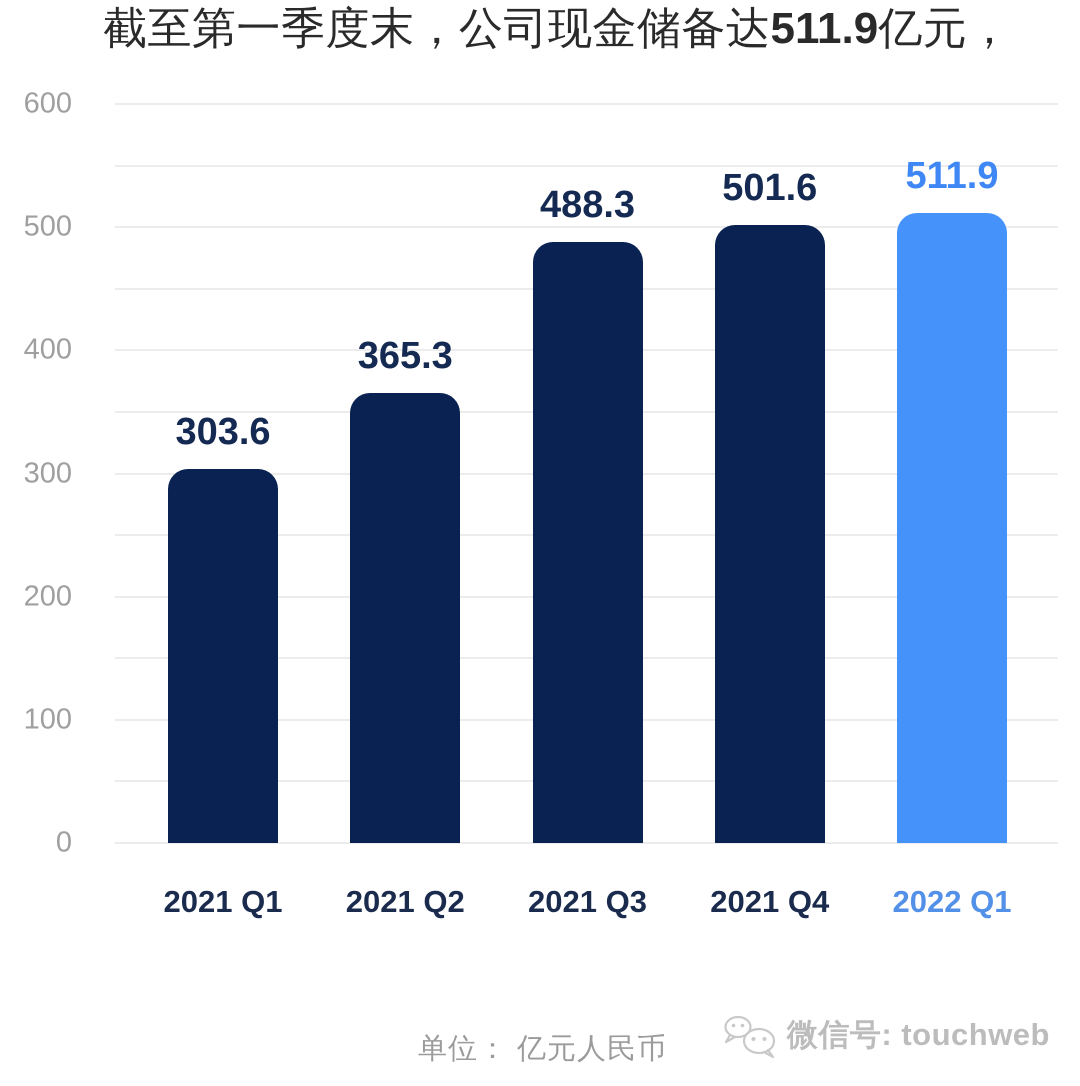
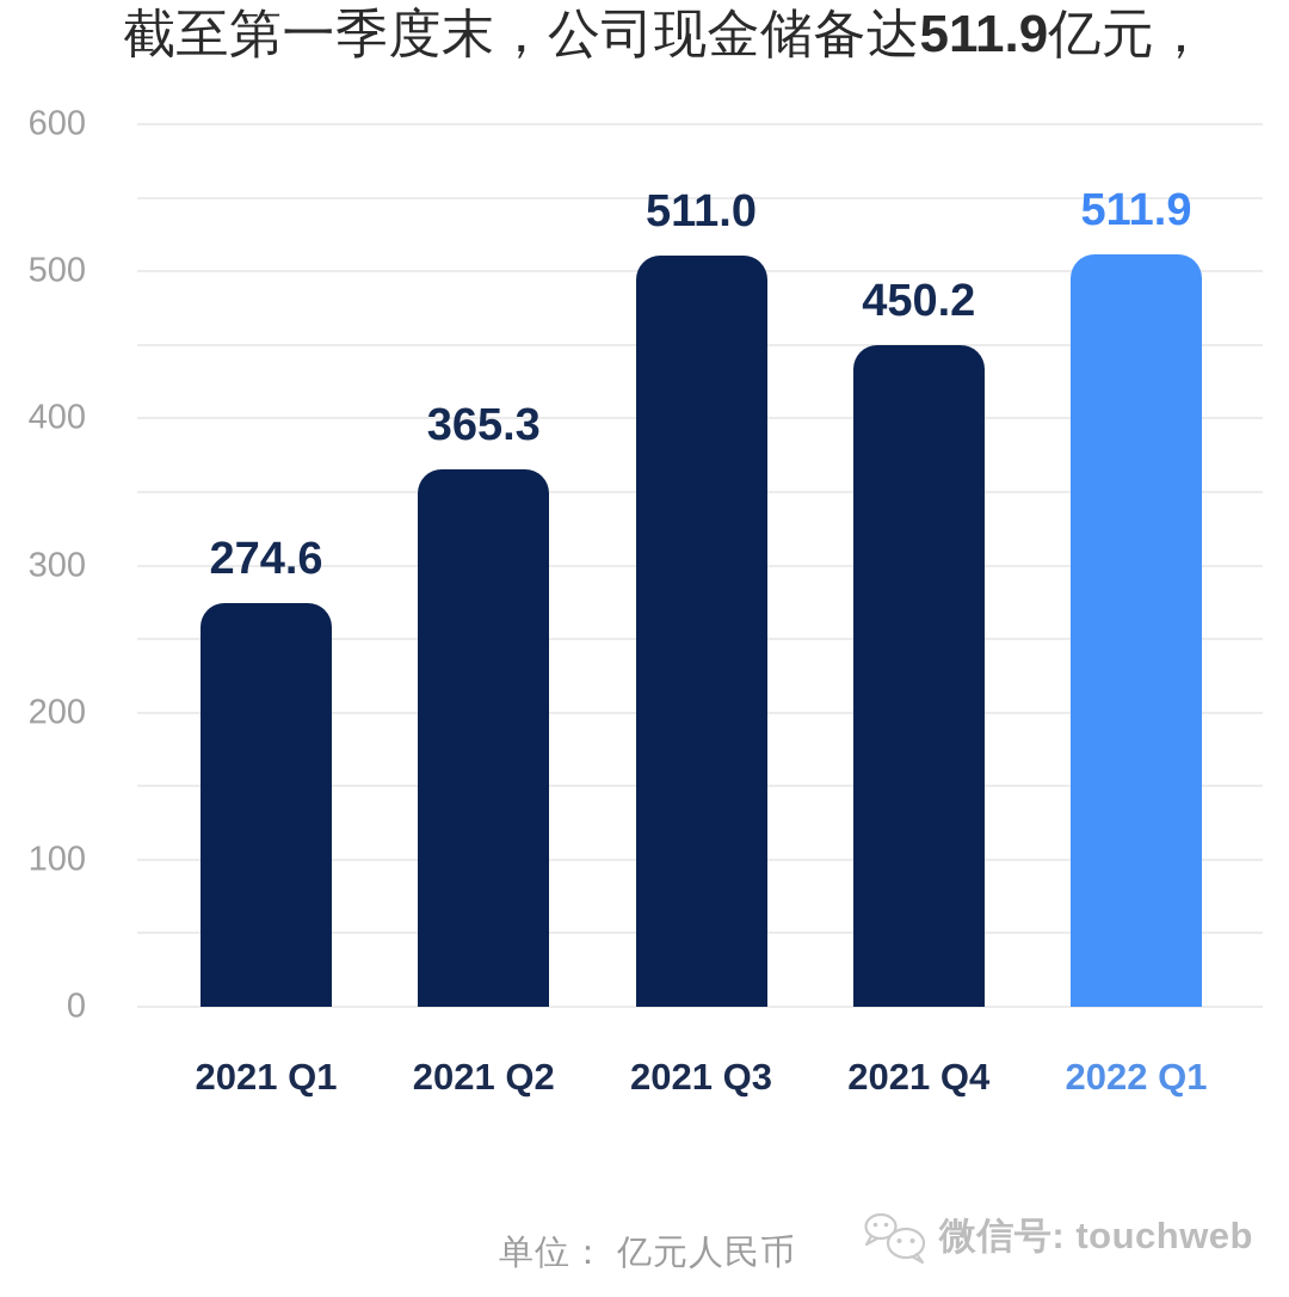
2021 Q1: 303.6 -> 274.6
2021 Q3: 488.3 -> 511.0
2021 Q4: 501.6 -> 450.2
